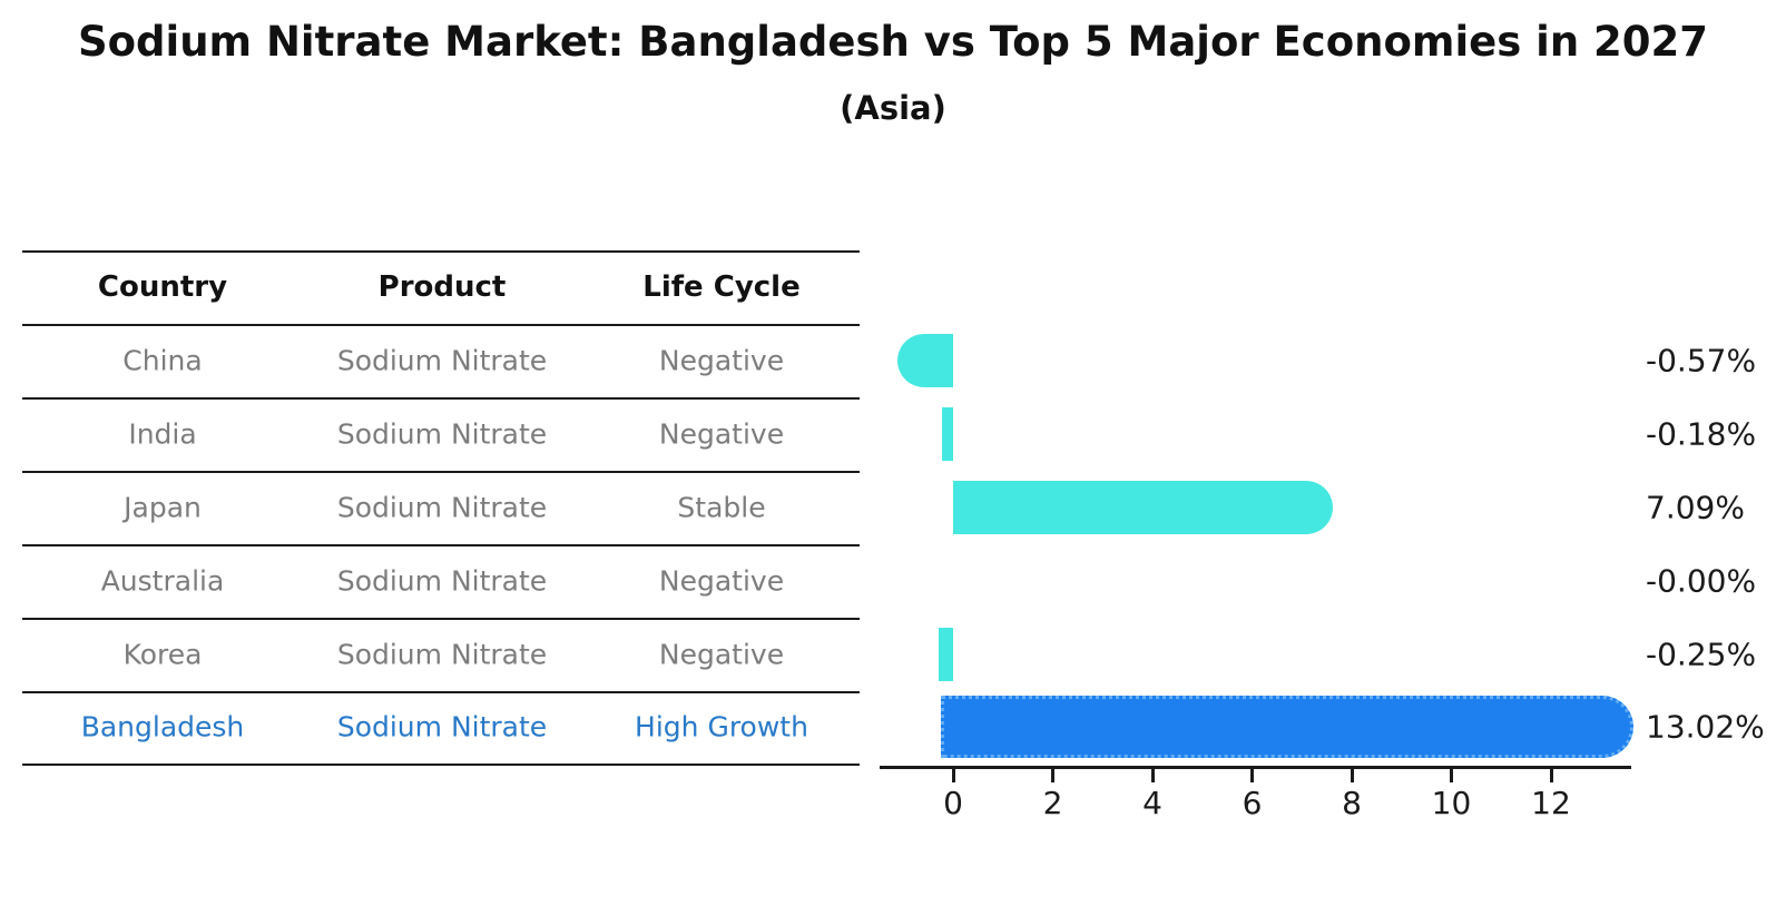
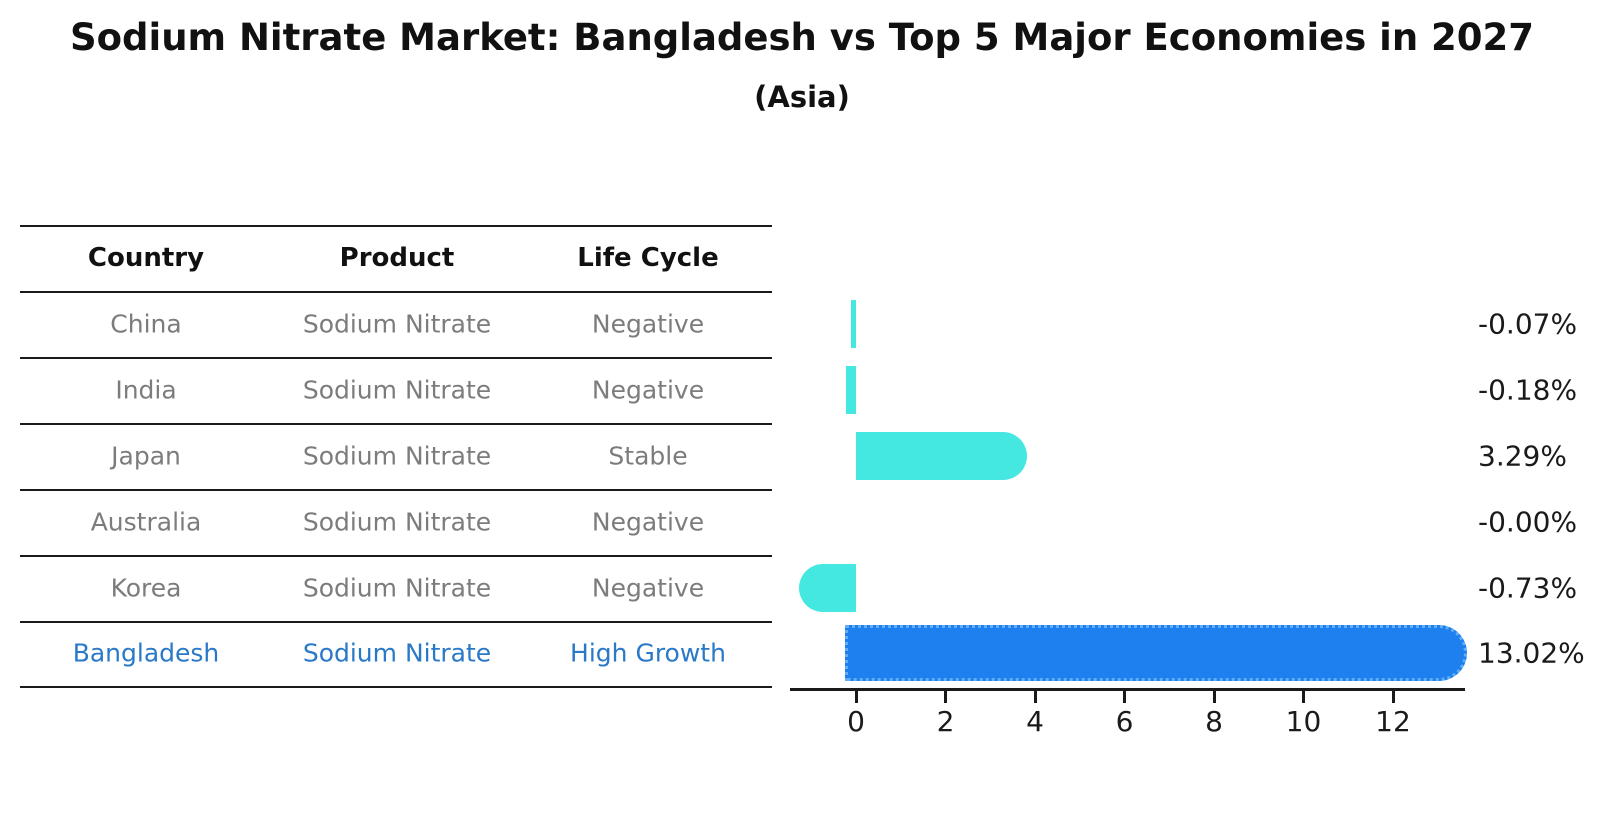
China: -0.57% -> -0.07%
Japan: 7.09% -> 3.29%
Korea: -0.25% -> -0.73%
